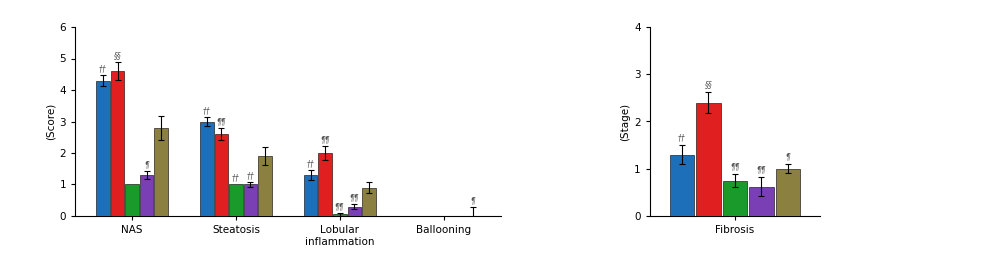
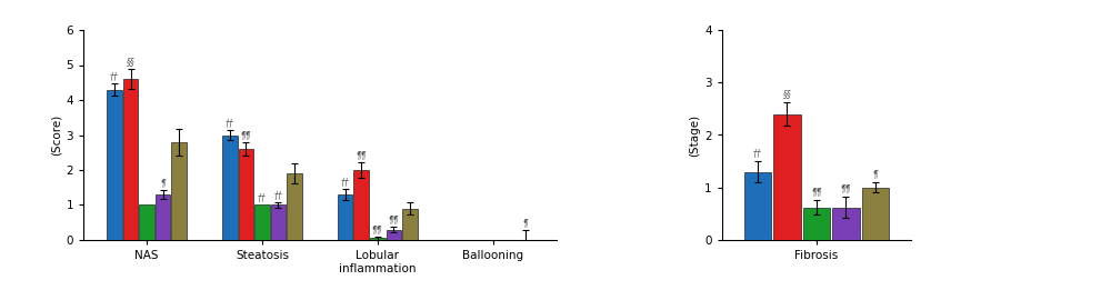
Fibrosis: 0.75 -> 0.62
